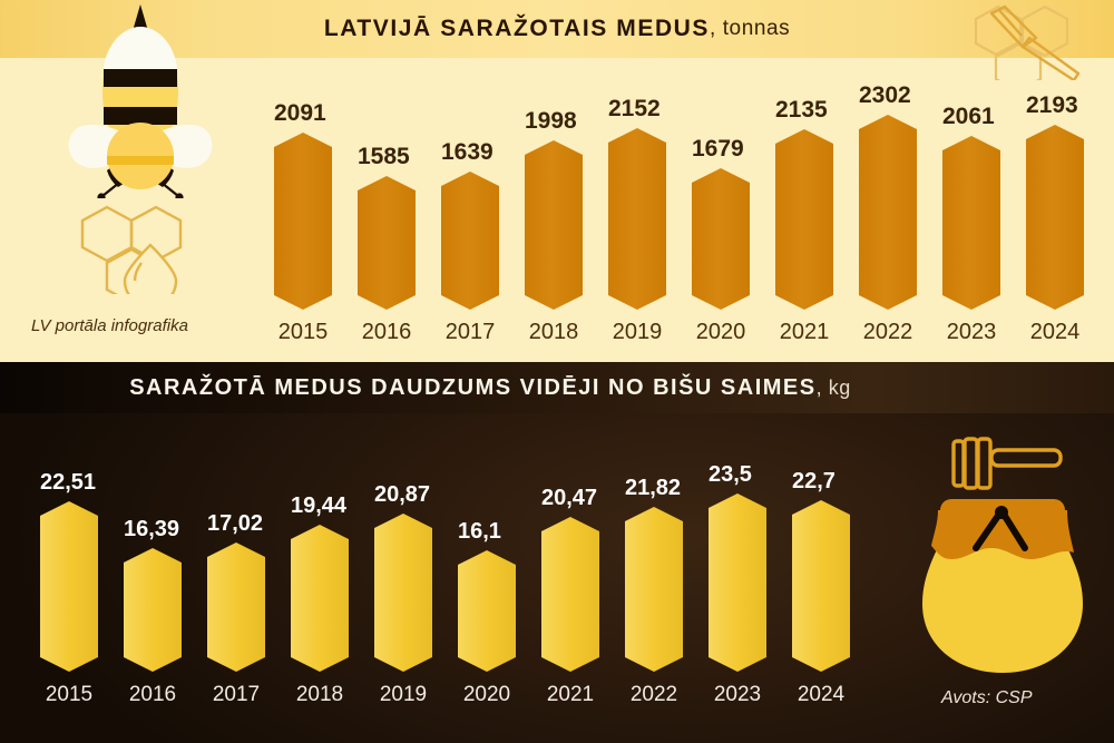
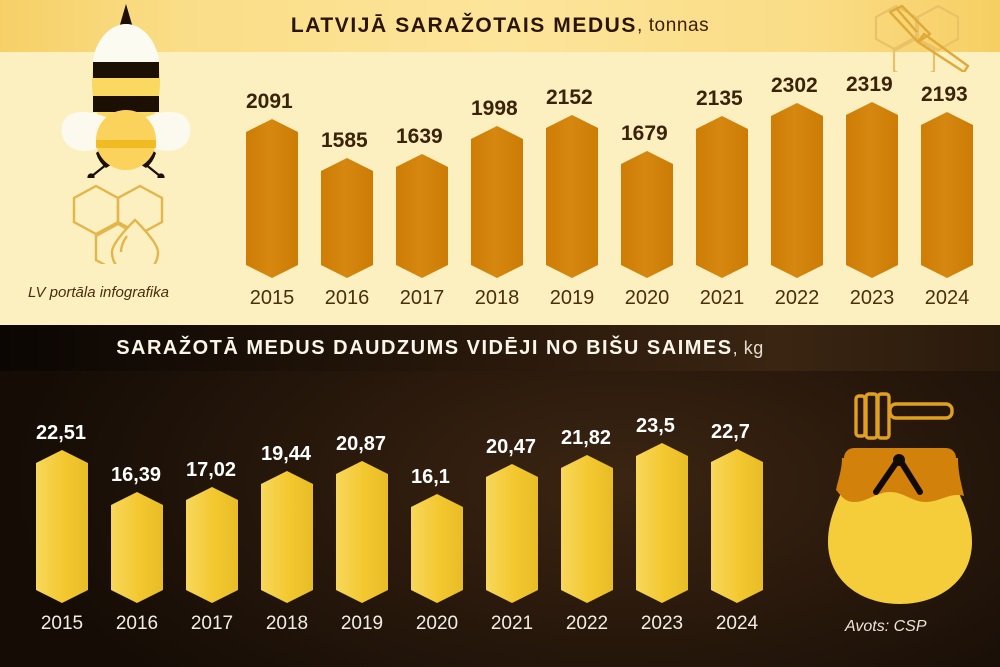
LATVIJĀ SARAŽOTAIS MEDUS, tonnas/2023: 2061 -> 2319
